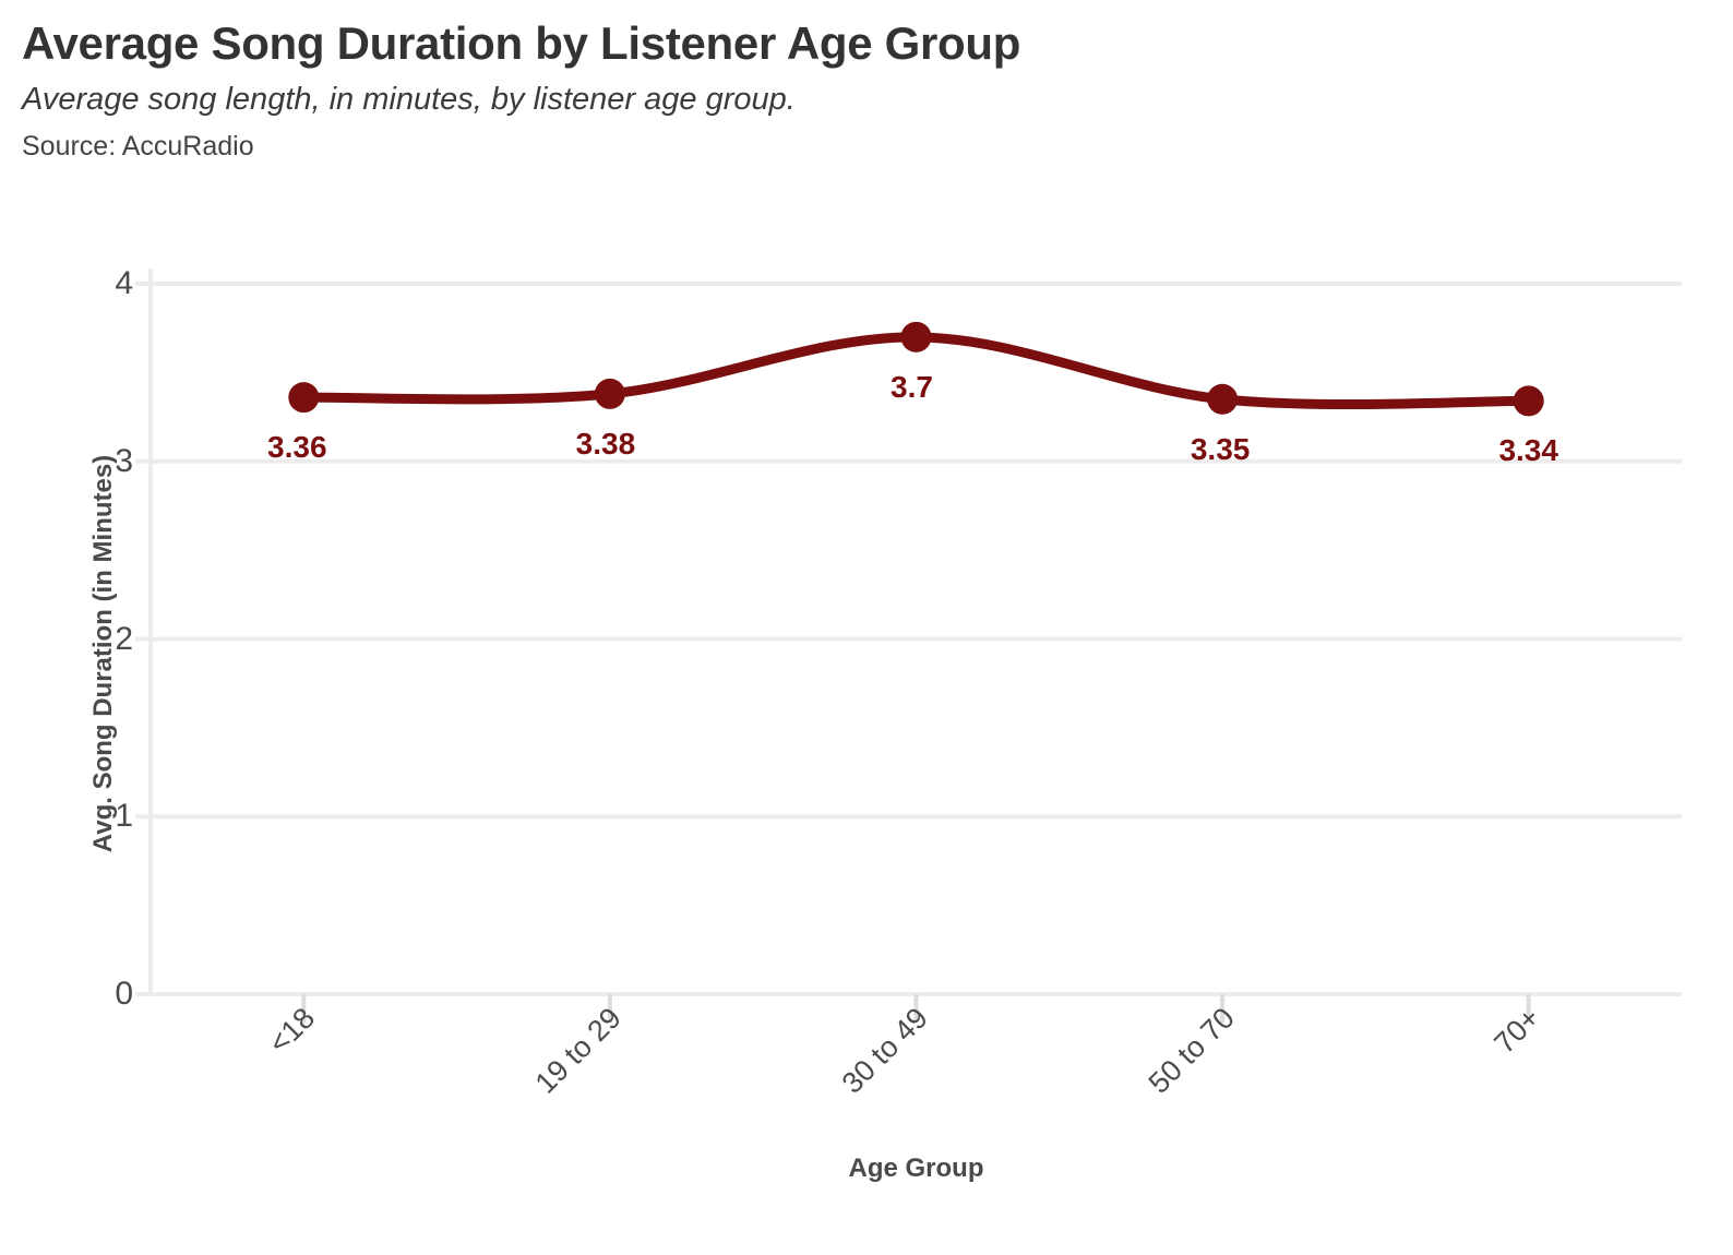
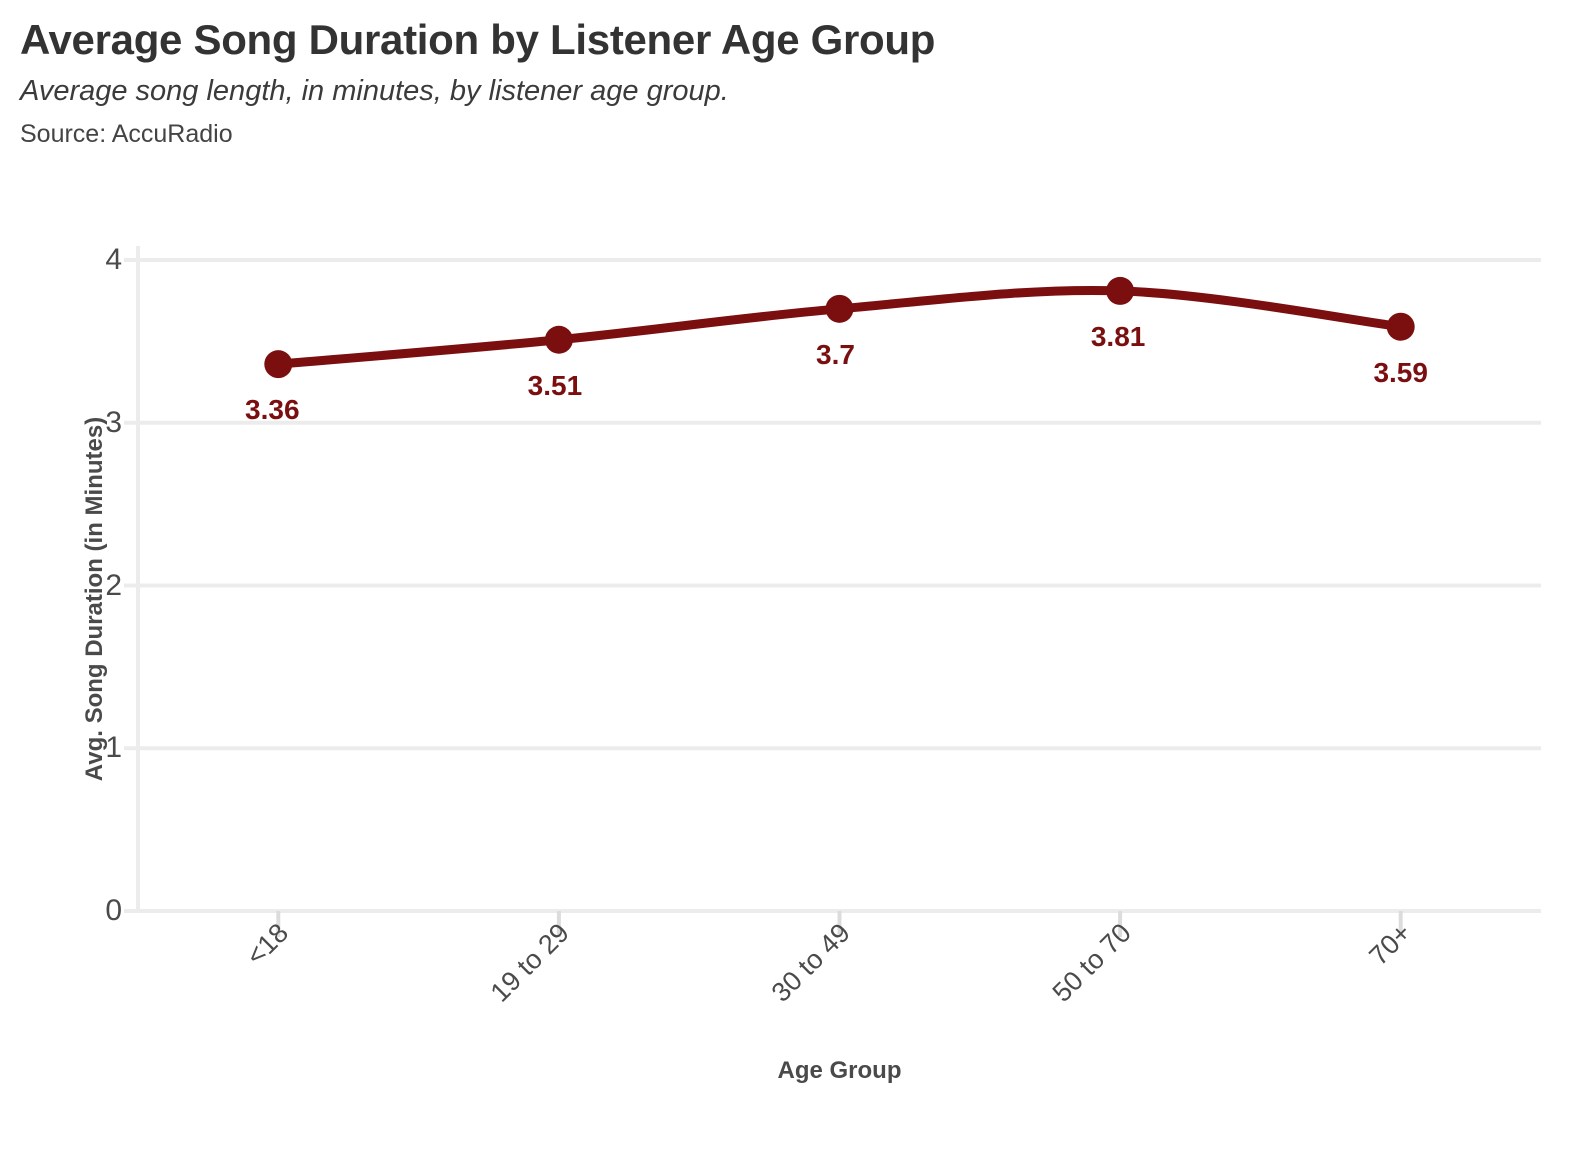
19 to 29: 3.38 -> 3.51
50 to 70: 3.35 -> 3.81
70+: 3.34 -> 3.59
